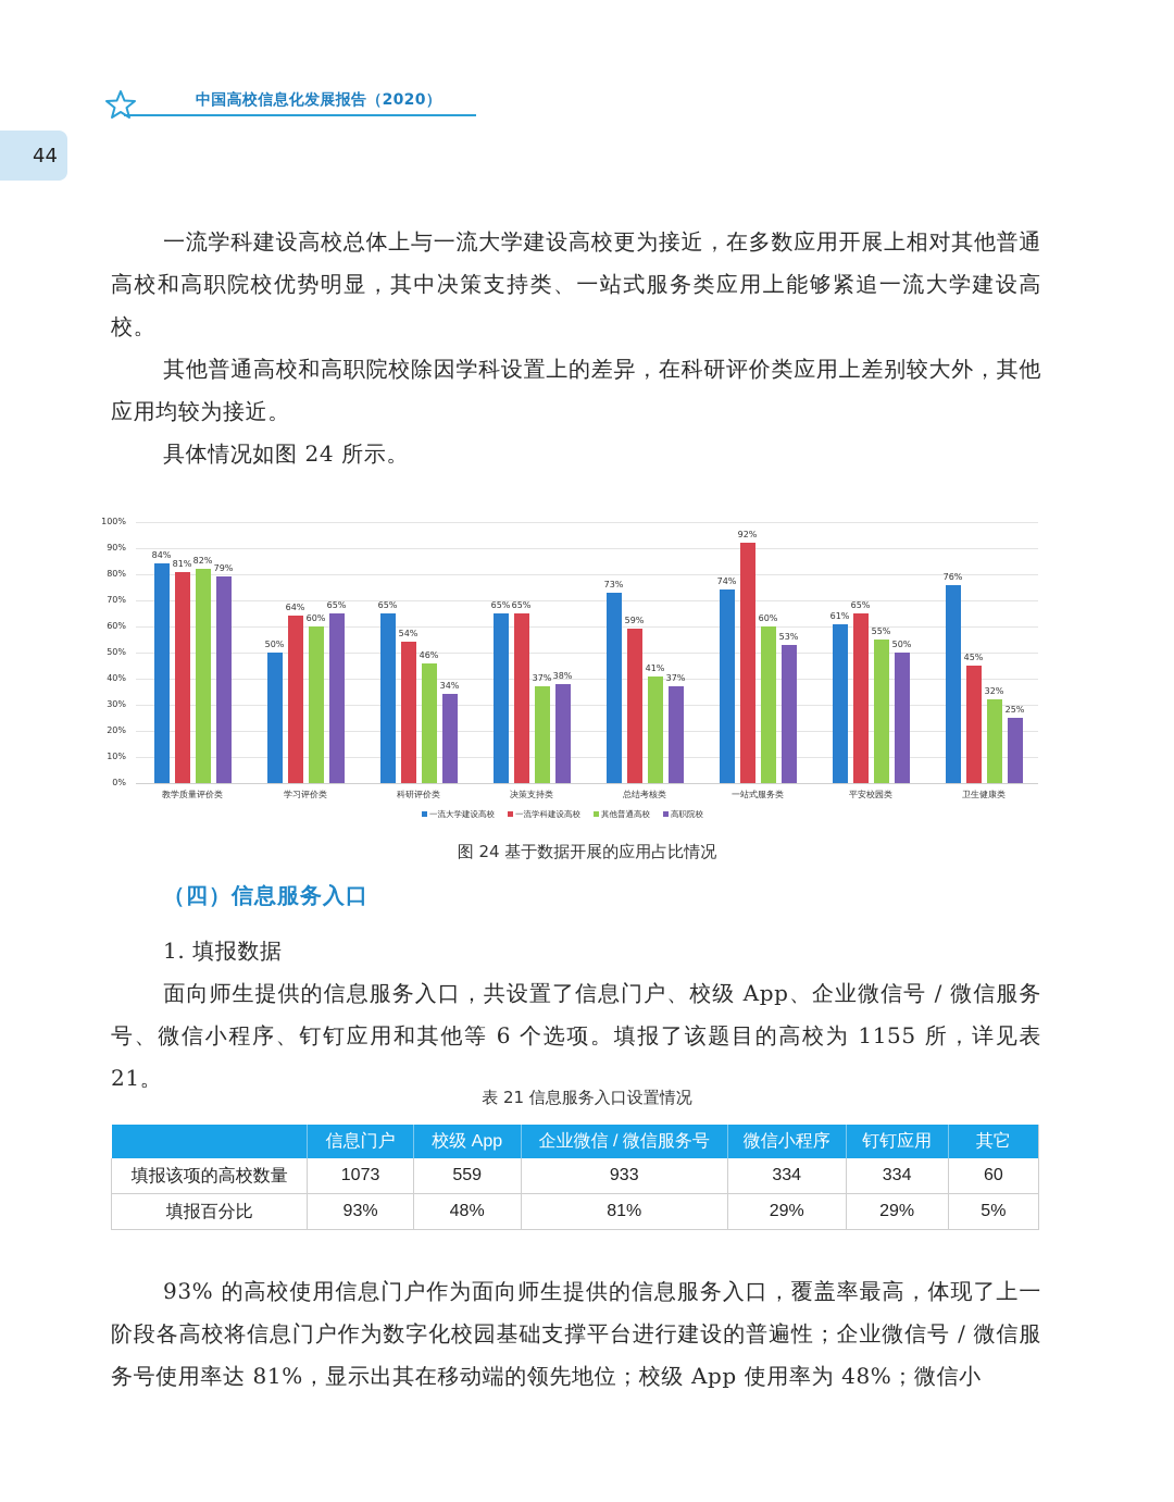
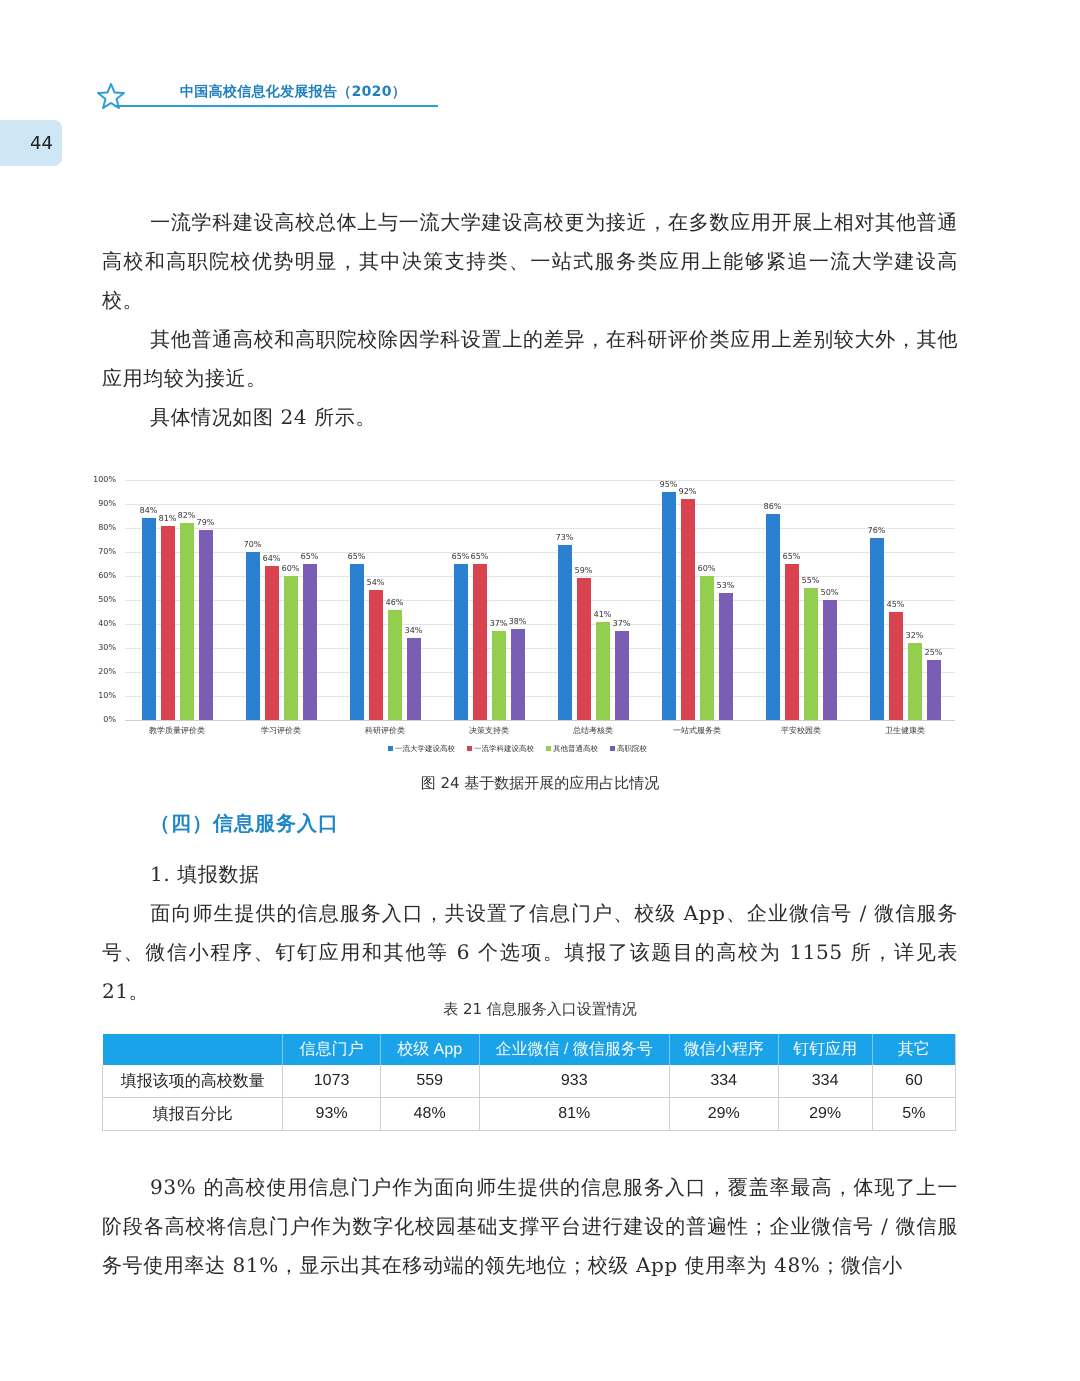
一流大学建设高校/学习评价类: 50% -> 70%
一流大学建设高校/一站式服务类: 74% -> 95%
一流大学建设高校/平安校园类: 61% -> 86%
